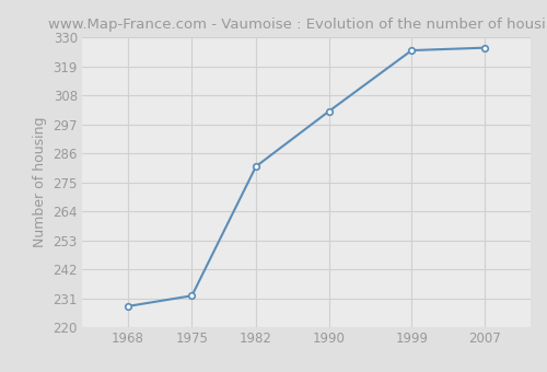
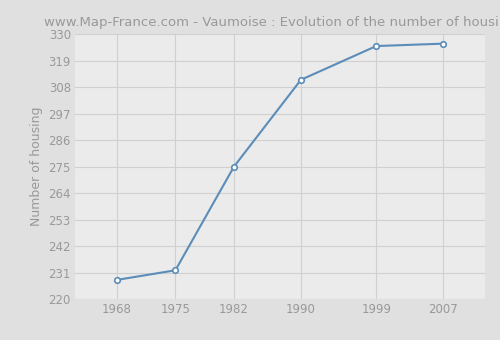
1982: 281 -> 275
1990: 302 -> 311
